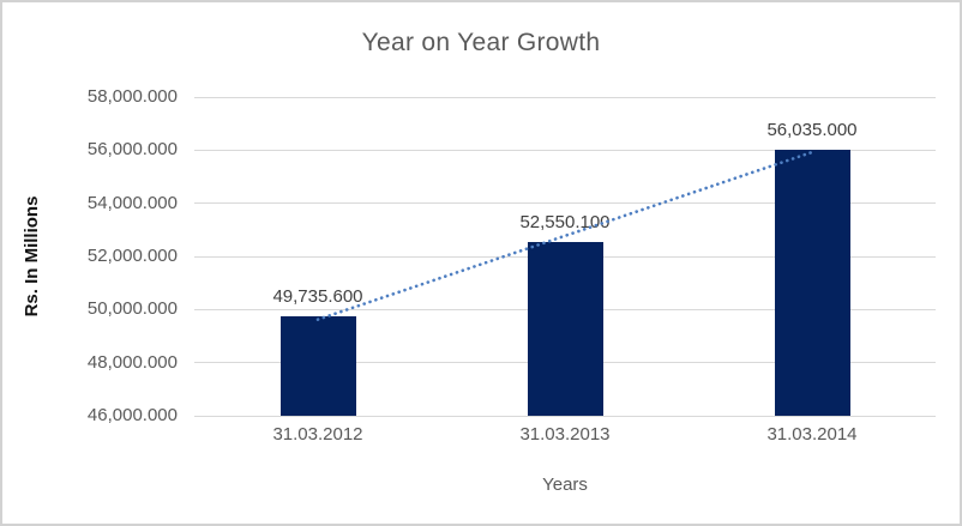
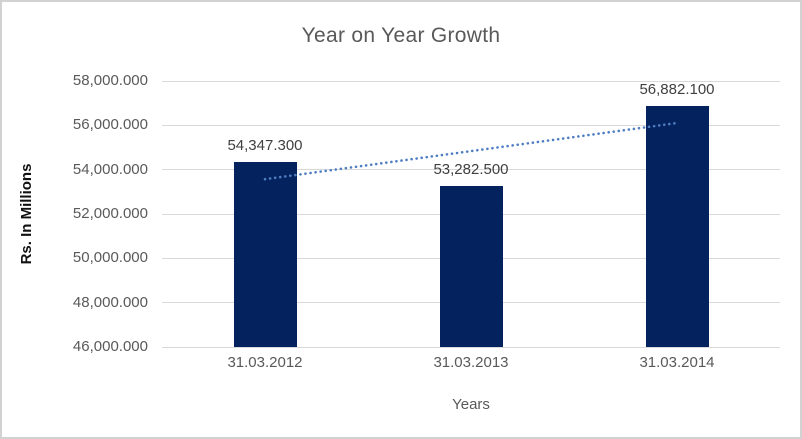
31.03.2012: 49,735.600 -> 54,347.300
31.03.2013: 52,550.100 -> 53,282.500
31.03.2014: 56,035.000 -> 56,882.100
